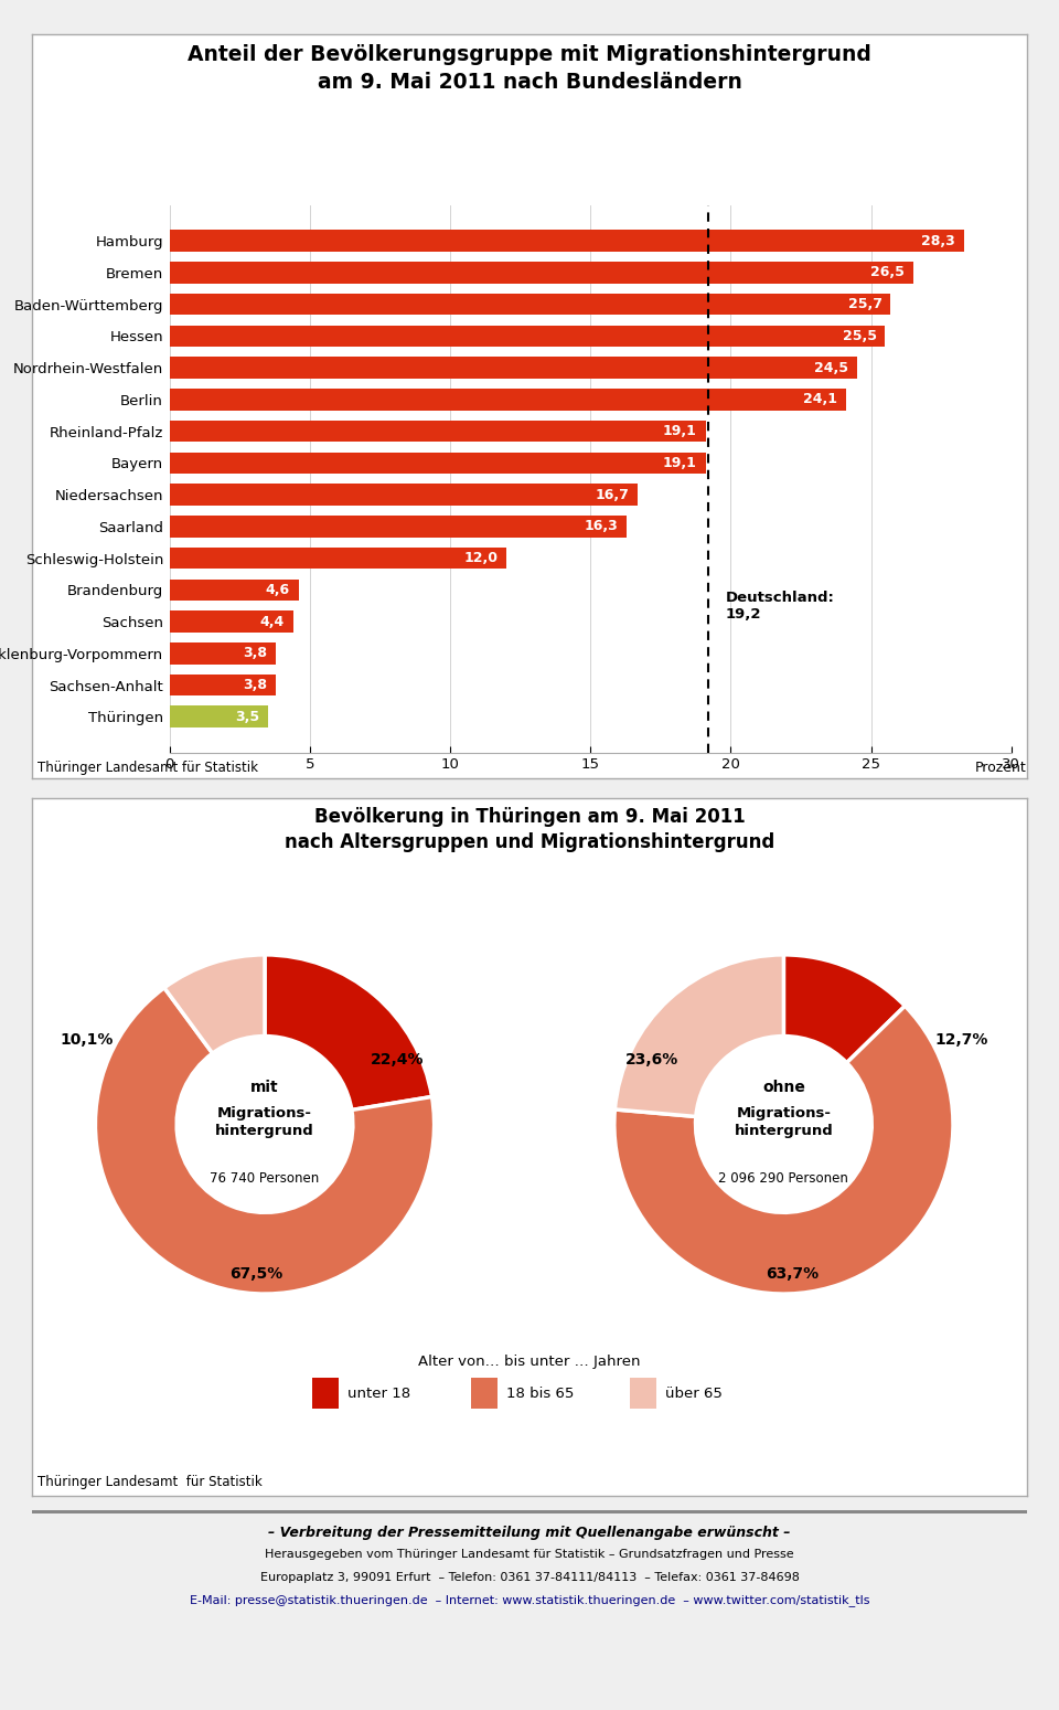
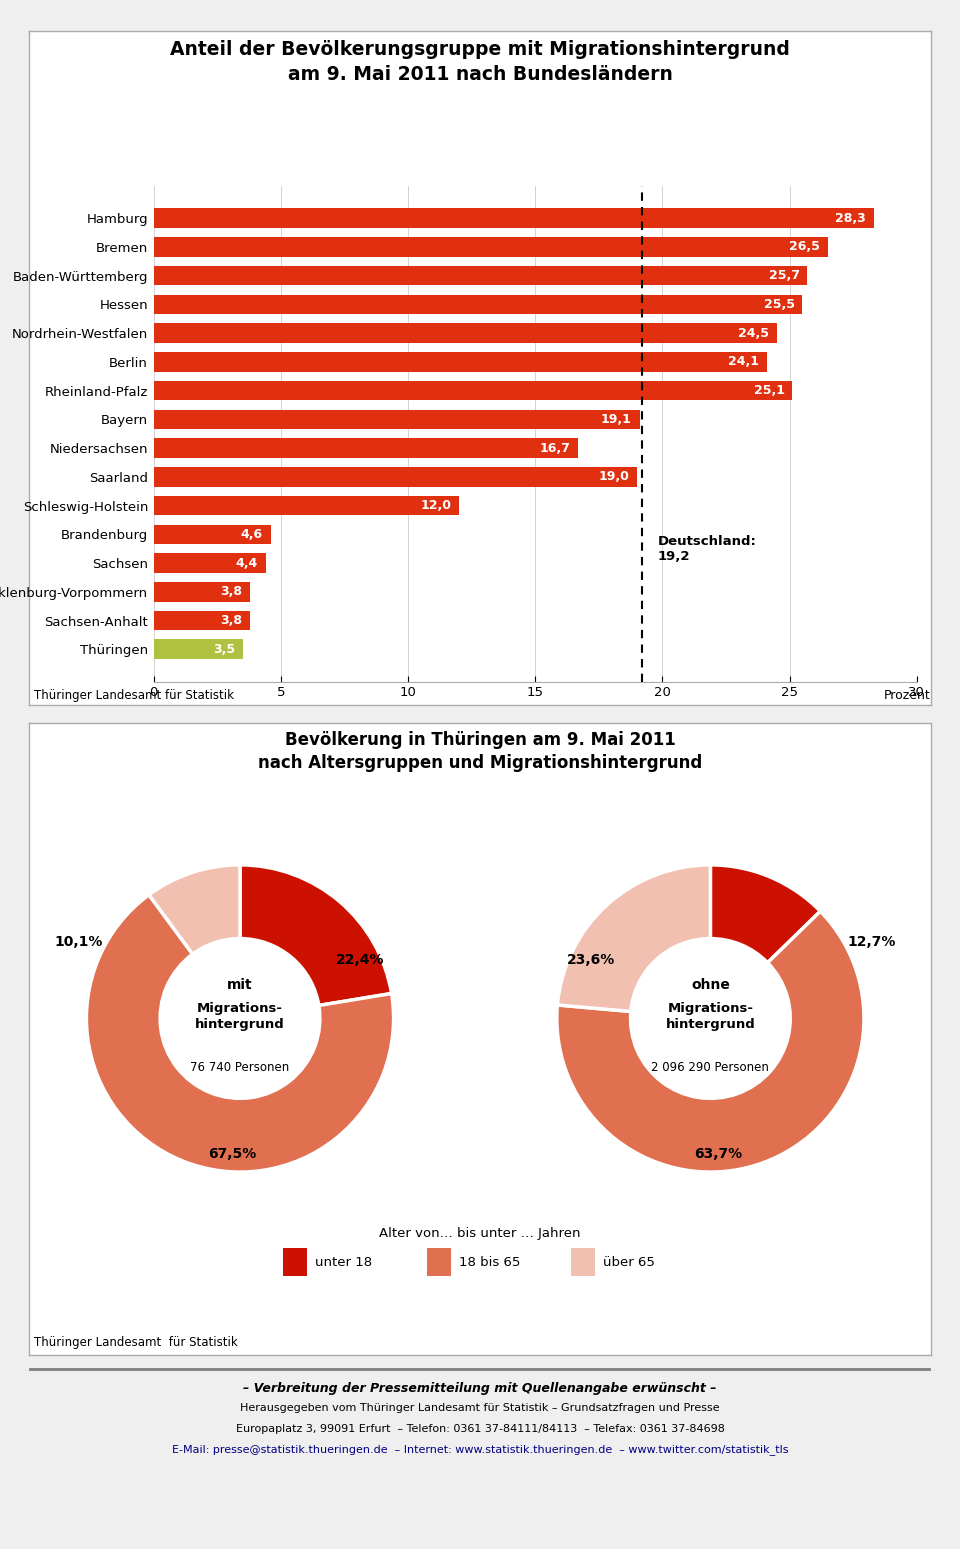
Rheinland-Pfalz: 19,1 -> 25,1
Saarland: 16,3 -> 19,0
